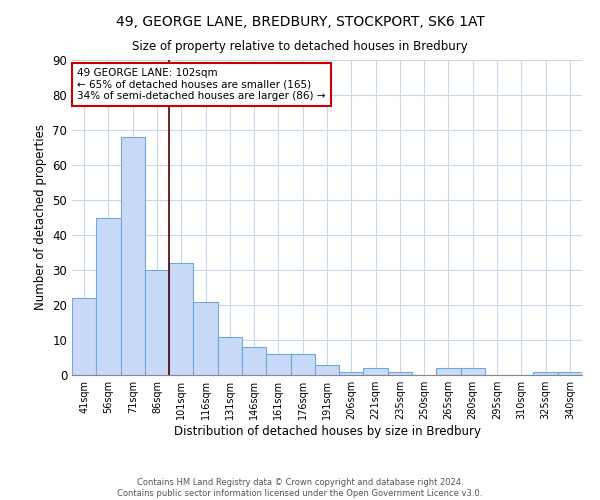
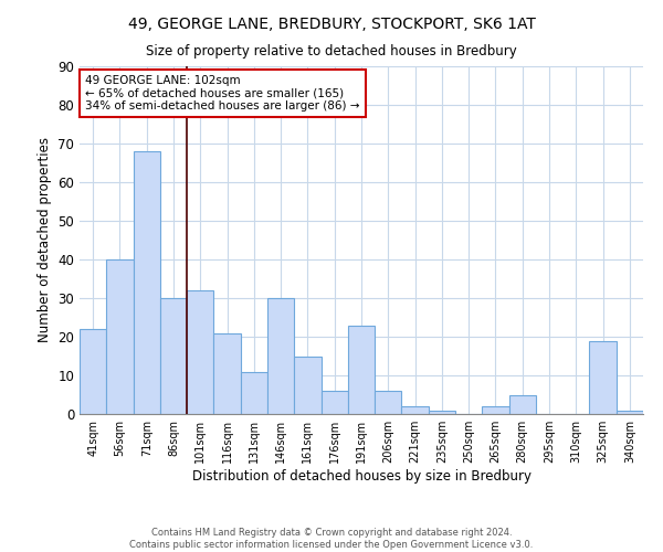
56sqm: 45 -> 40
146sqm: 8 -> 30
161sqm: 6 -> 15
191sqm: 3 -> 23
206sqm: 1 -> 6
280sqm: 2 -> 5
325sqm: 1 -> 19
